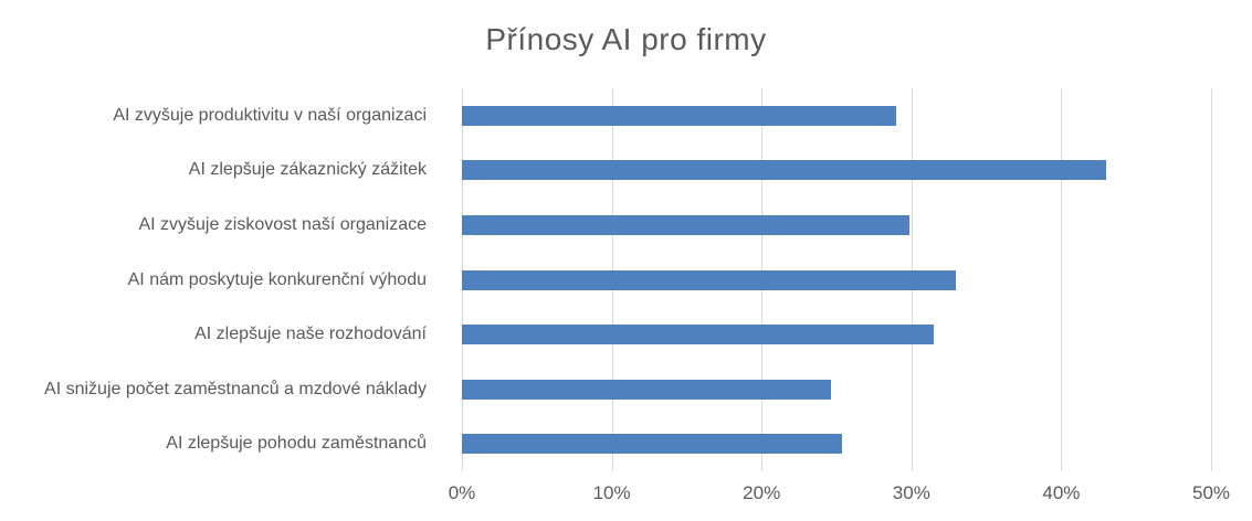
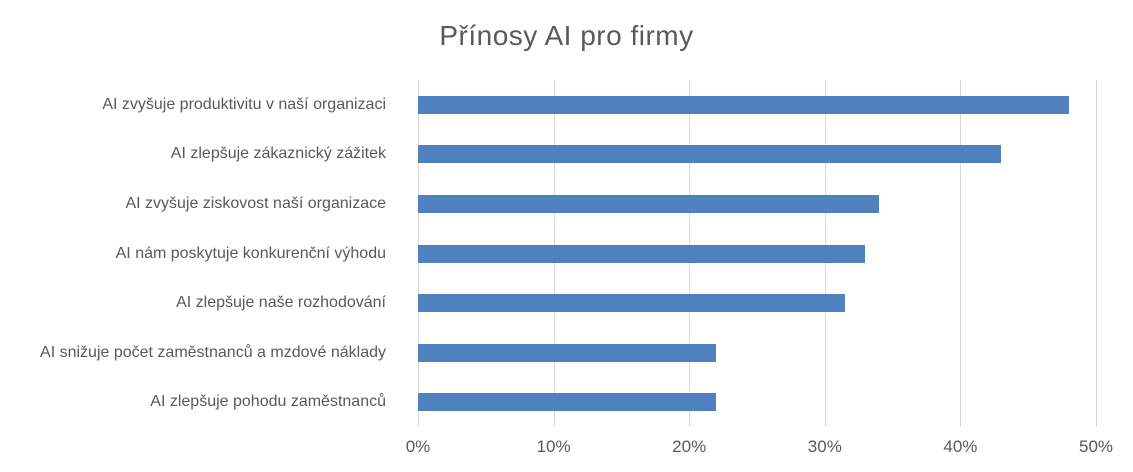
AI zvyšuje produktivitu v naší organizaci: 29.0% -> 48.0%
AI zvyšuje ziskovost naší organizace: 29.9% -> 34.0%
AI snižuje počet zaměstnanců a mzdové náklady: 24.6% -> 22.0%
AI zlepšuje pohodu zaměstnanců: 25.4% -> 22.0%
